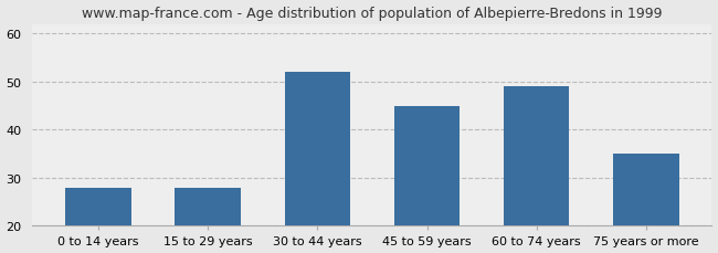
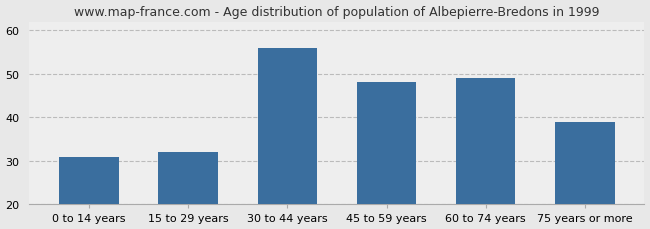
0 to 14 years: 28 -> 31
15 to 29 years: 28 -> 32
30 to 44 years: 52 -> 56
45 to 59 years: 45 -> 48
75 years or more: 35 -> 39
